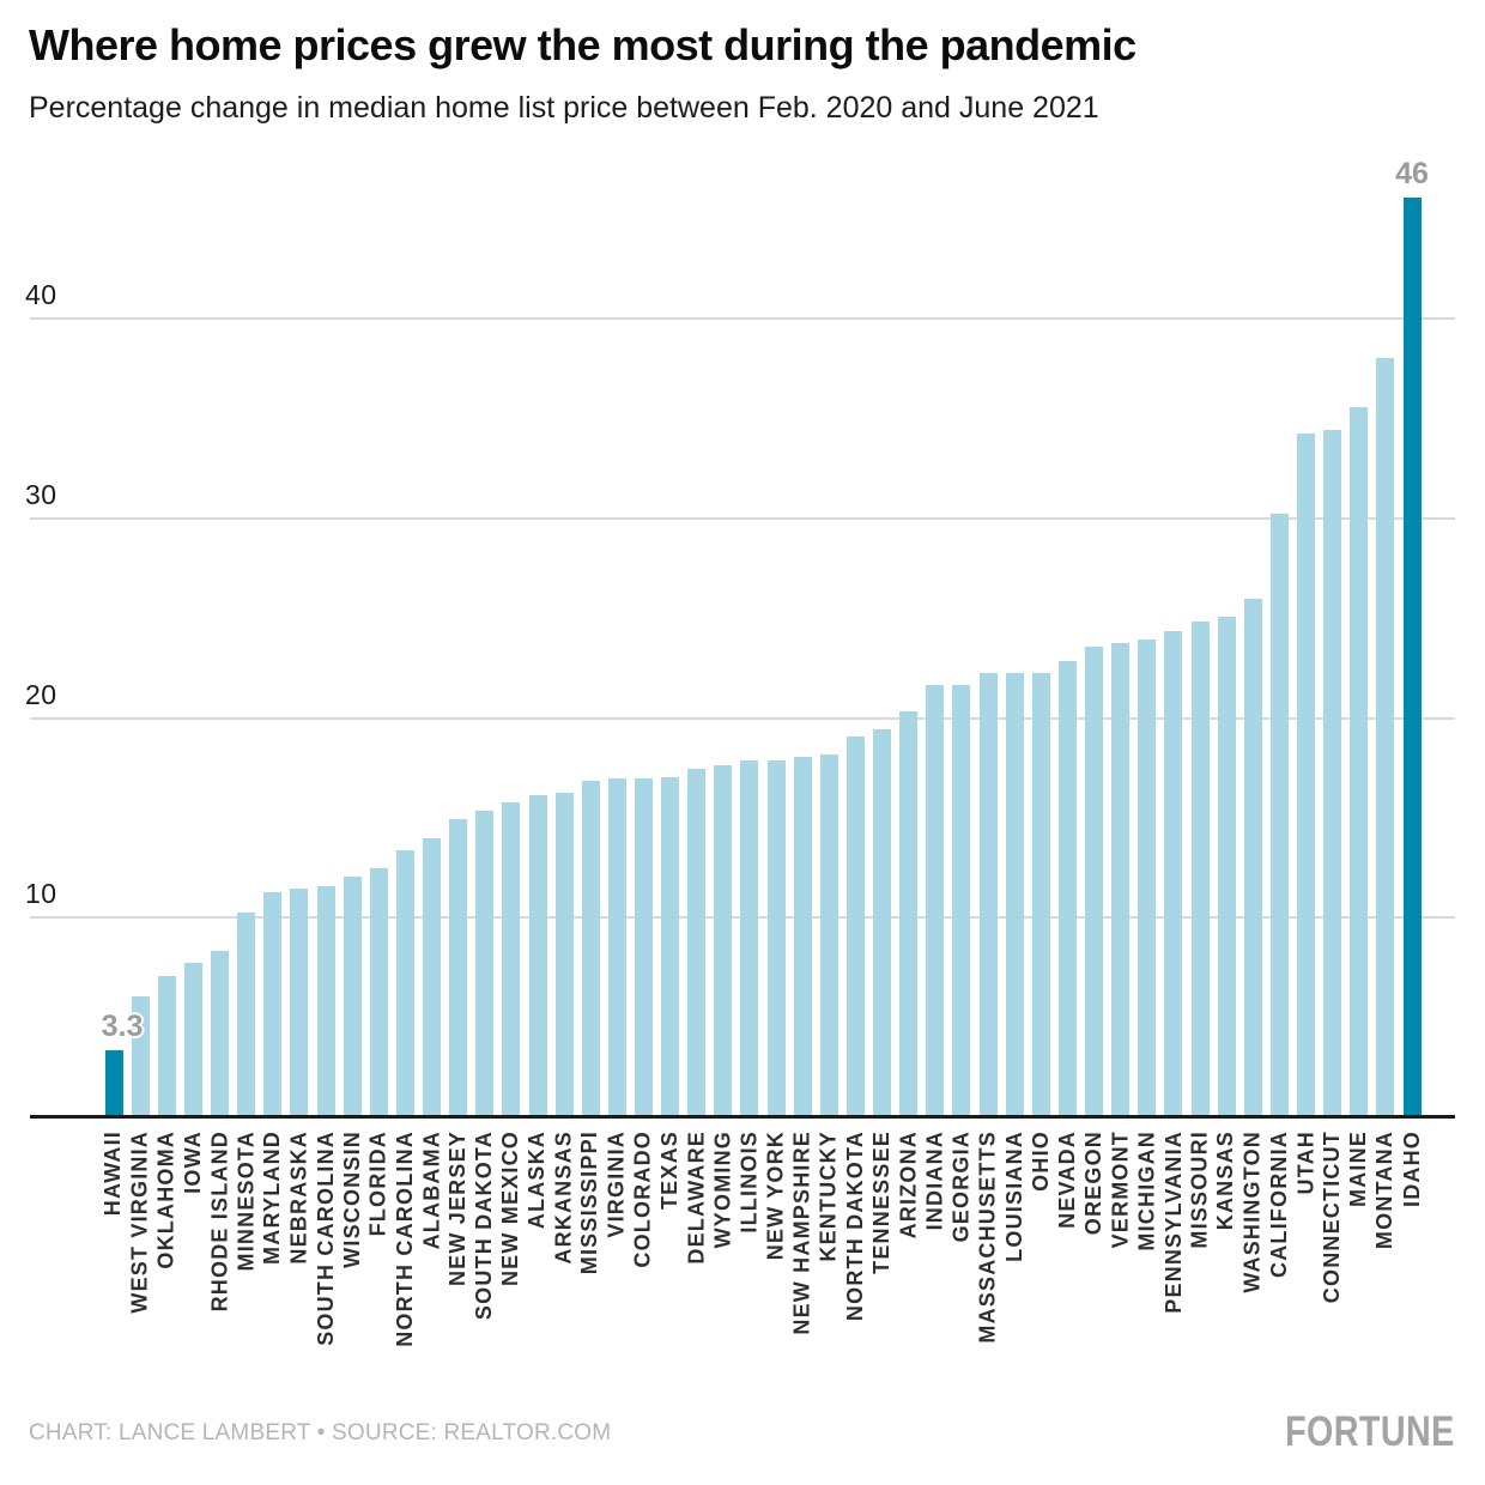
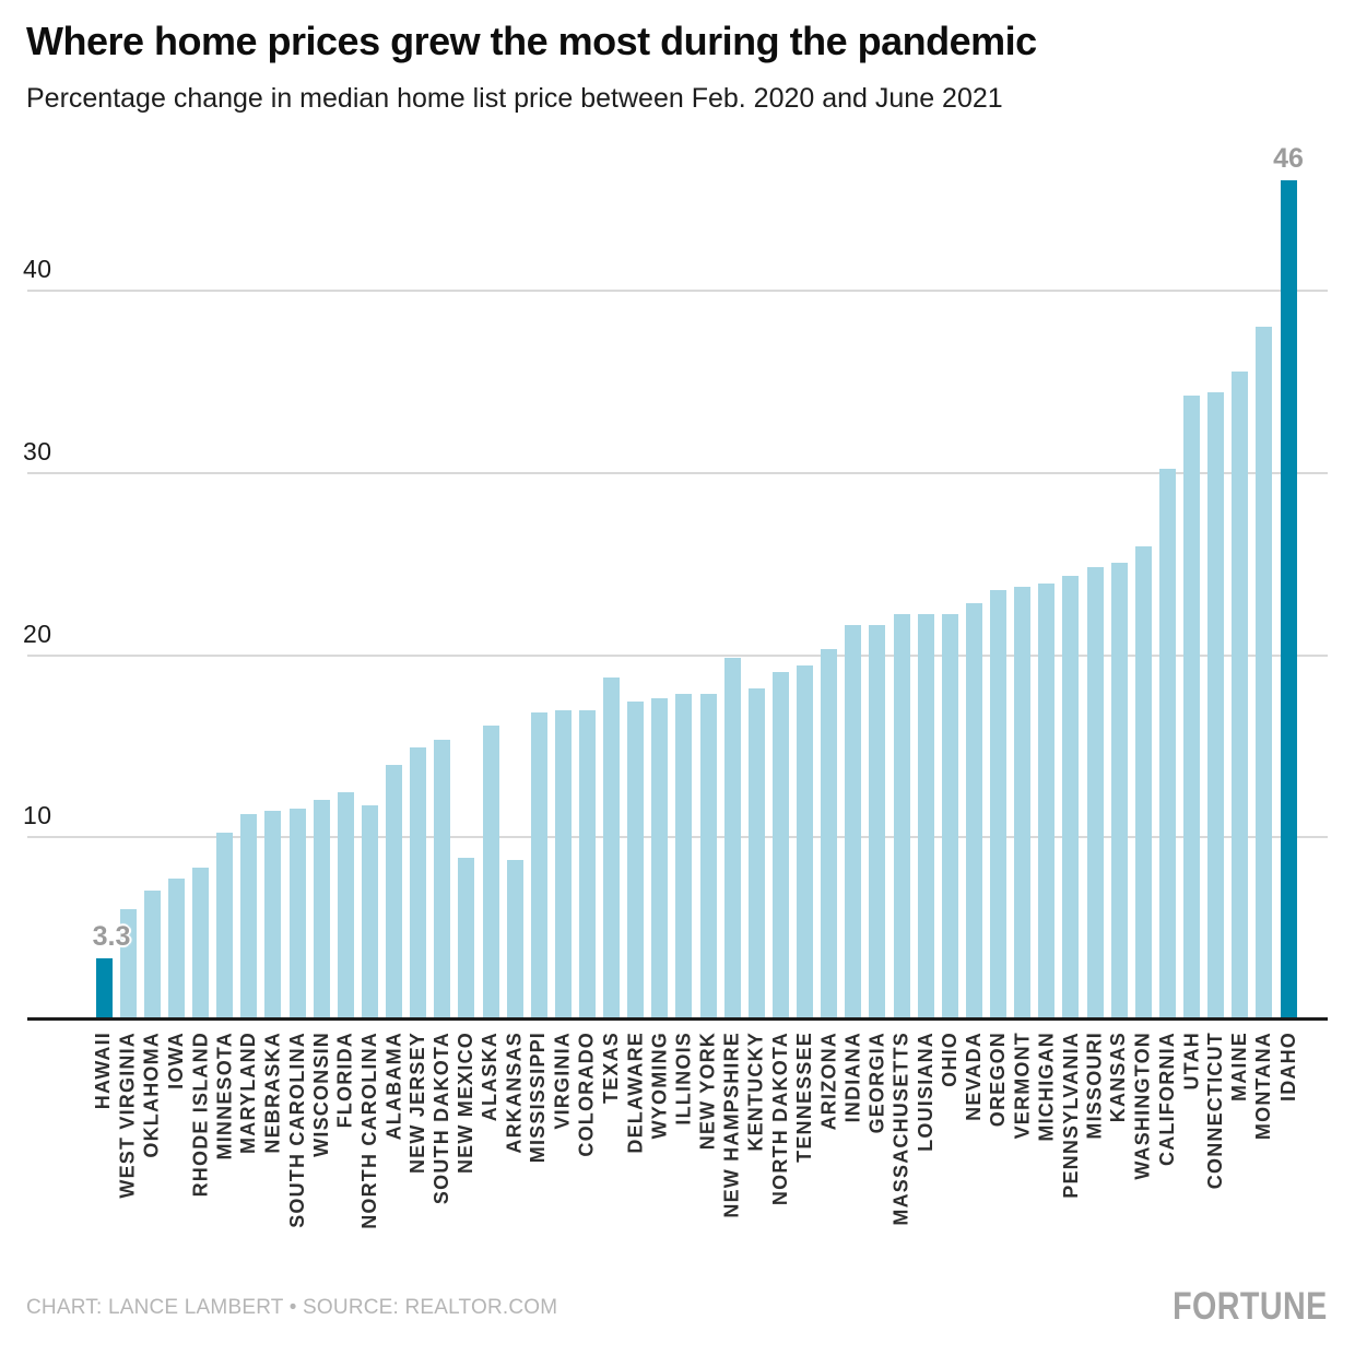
NORTH CAROLINA: 13.3 -> 11.7
NEW MEXICO: 15.7 -> 8.8
ARKANSAS: 16.2 -> 8.7
TEXAS: 17.0 -> 18.7
NEW HAMPSHIRE: 18.0 -> 19.8
